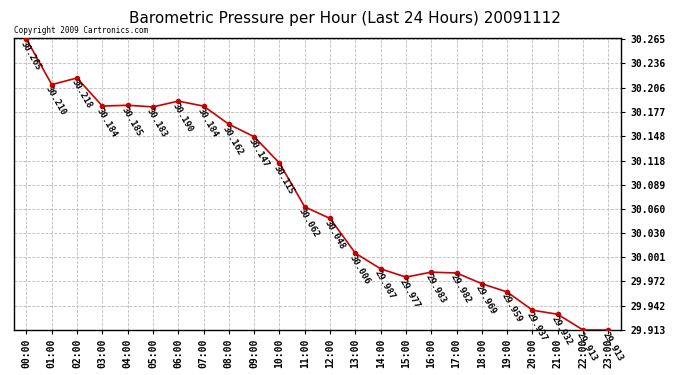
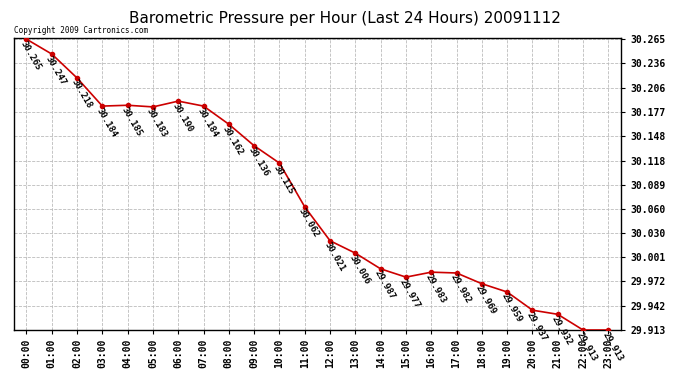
01:00: 30.210 -> 30.247
09:00: 30.147 -> 30.136
12:00: 30.048 -> 30.021
